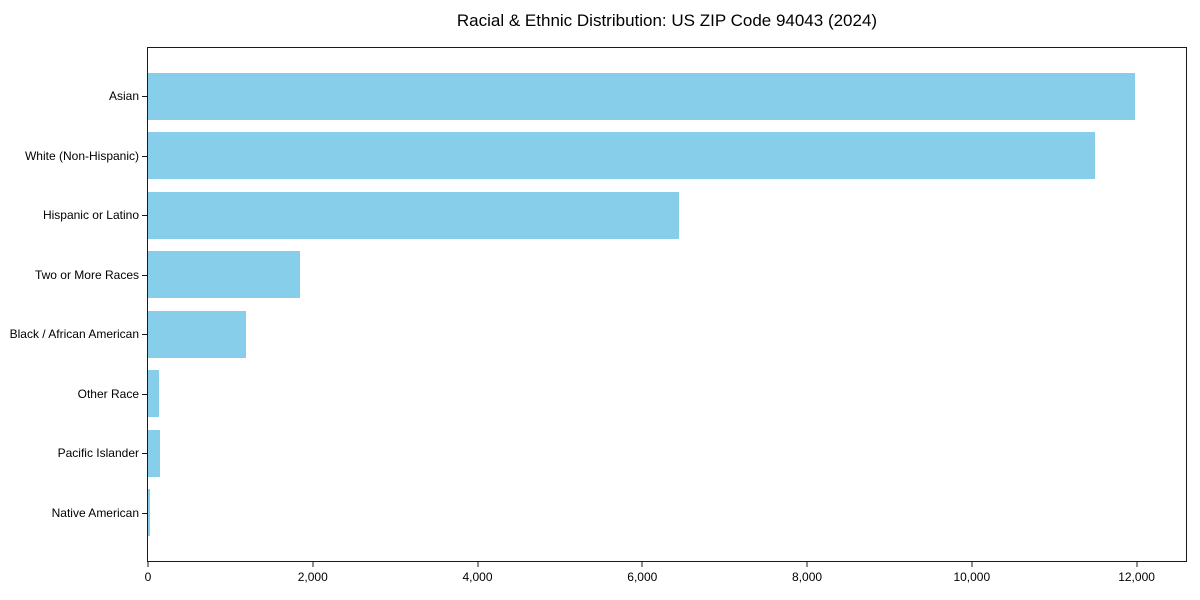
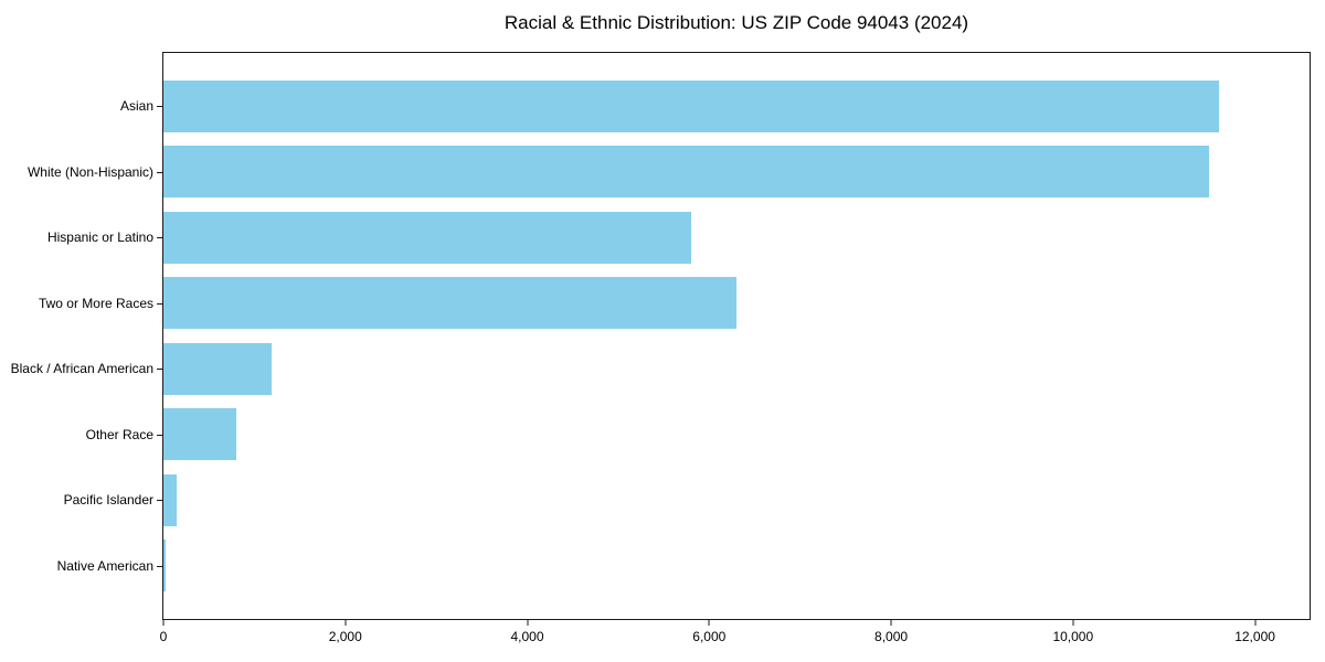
Asian: 12000 -> 11600
Hispanic or Latino: 6400 -> 5800
Two or More Races: 1800 -> 6300
Other Race: 100 -> 800
